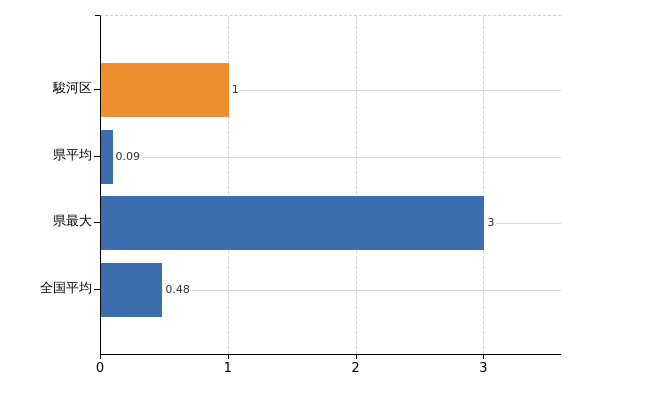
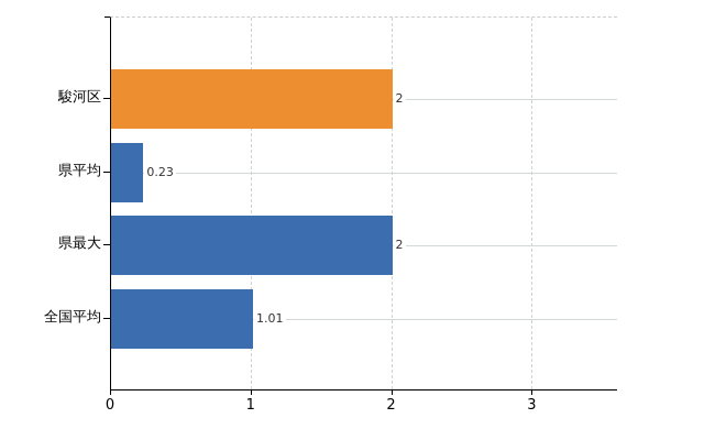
駿河区: 1 -> 2
県平均: 0.09 -> 0.23
県最大: 3 -> 2
全国平均: 0.48 -> 1.01
